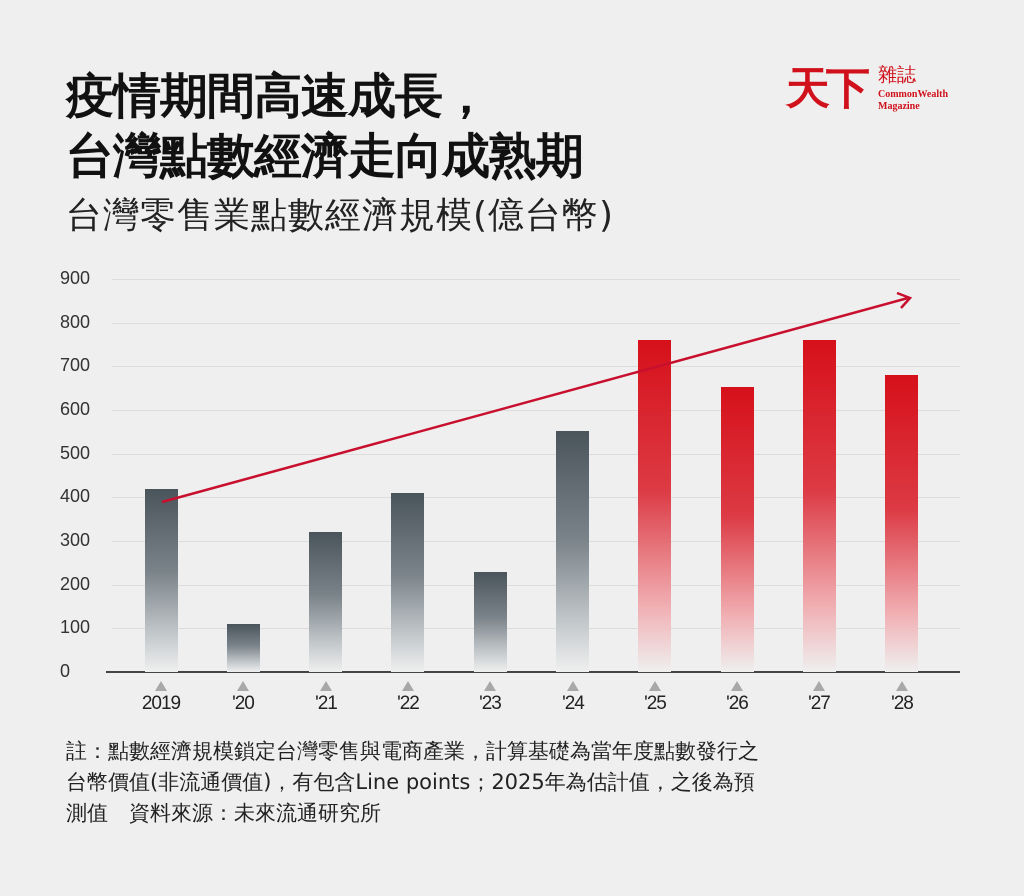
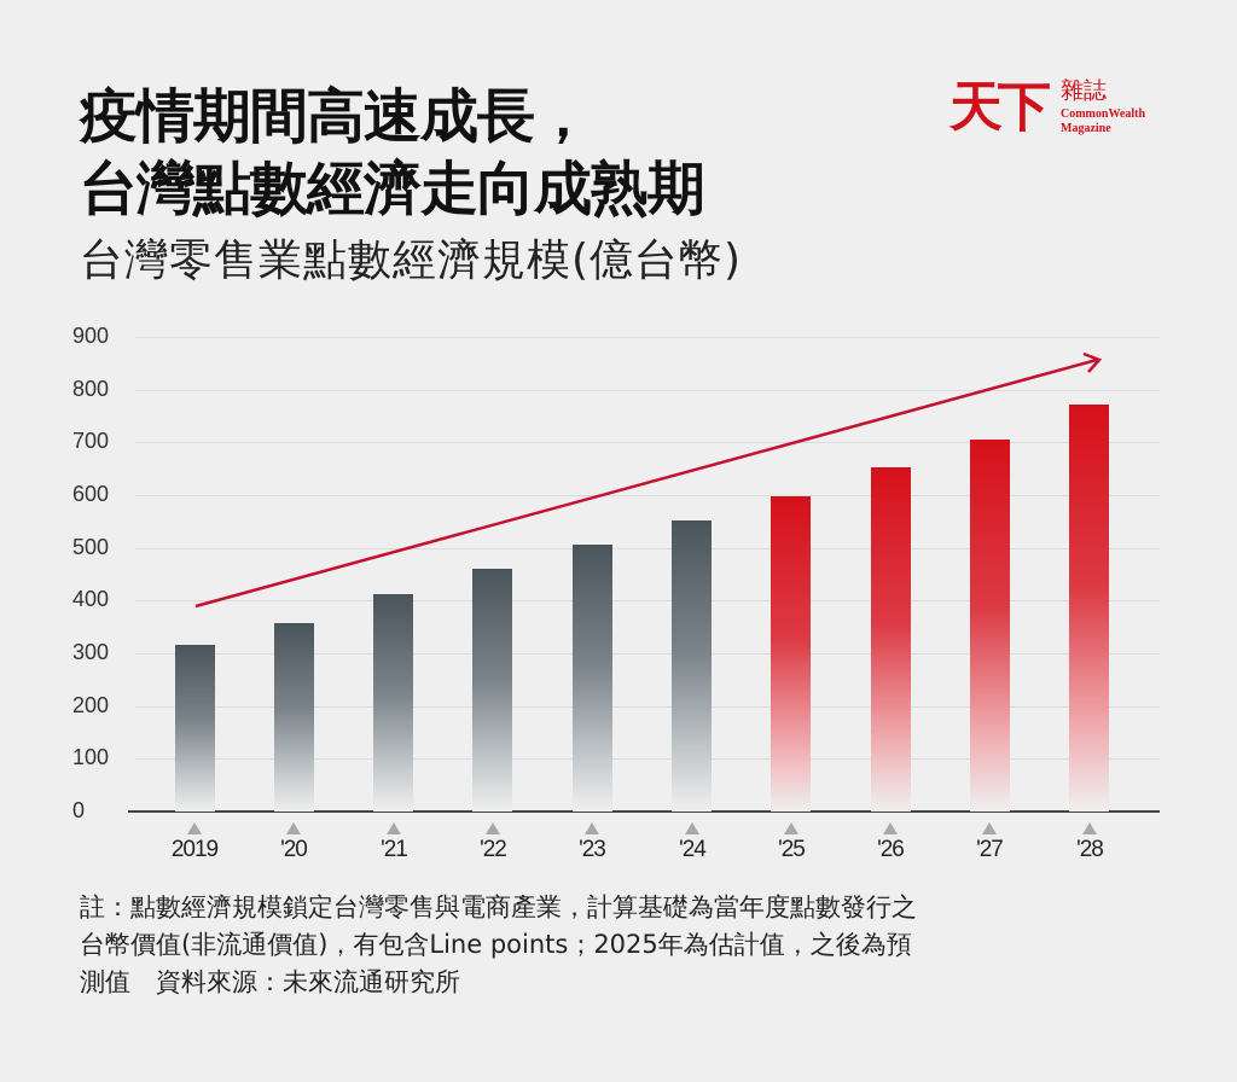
2019: 420 -> 320
'20: 110 -> 360
'21: 320 -> 410
'22: 410 -> 460
'23: 230 -> 510
'25: 760 -> 600
'27: 760 -> 700
'28: 680 -> 770
